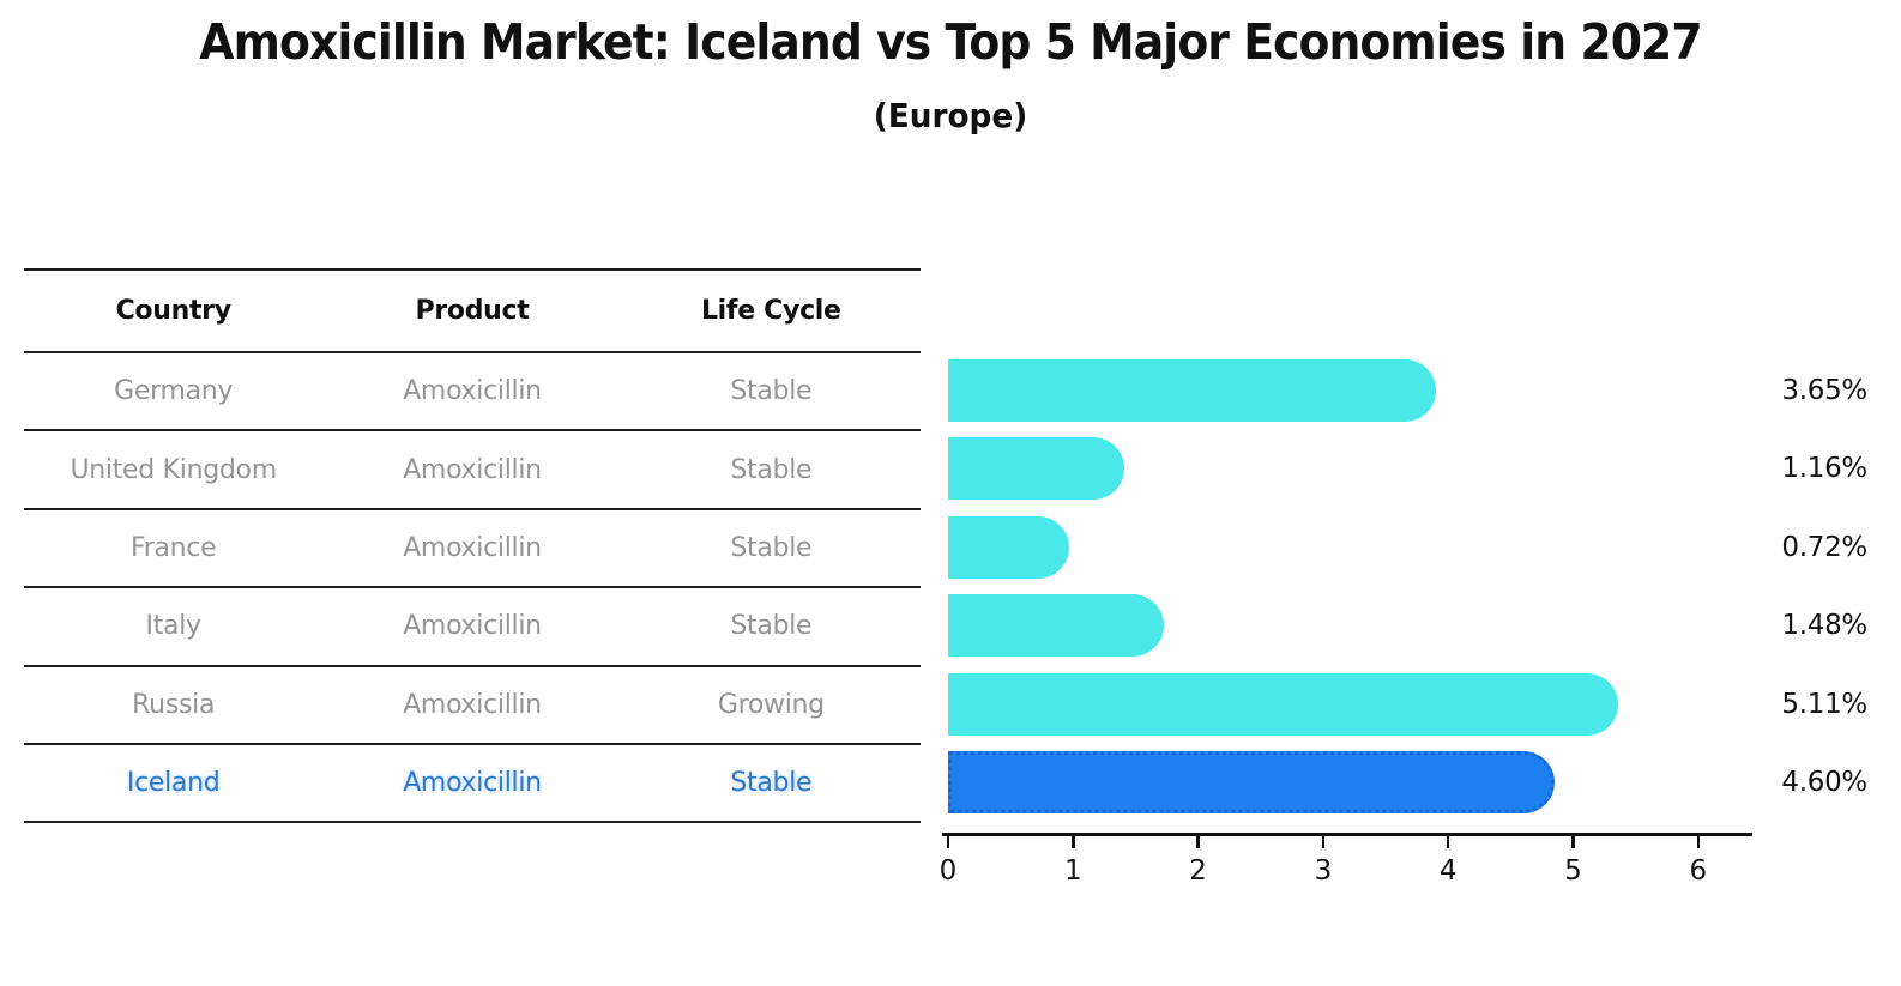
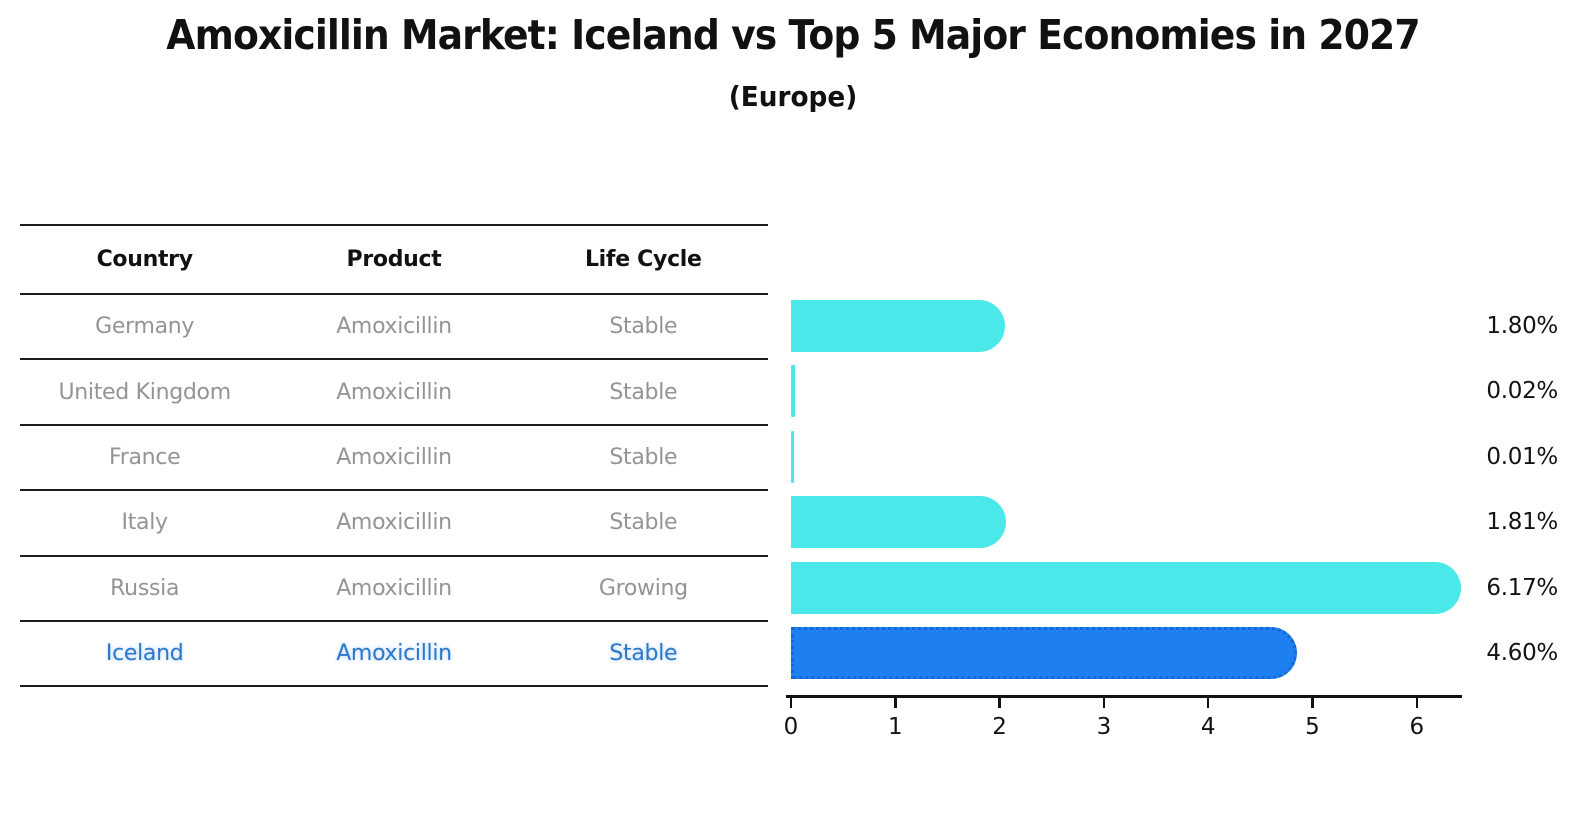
Germany: 3.65% -> 1.80%
United Kingdom: 1.16% -> 0.02%
France: 0.72% -> 0.01%
Italy: 1.48% -> 1.81%
Russia: 5.11% -> 6.17%
